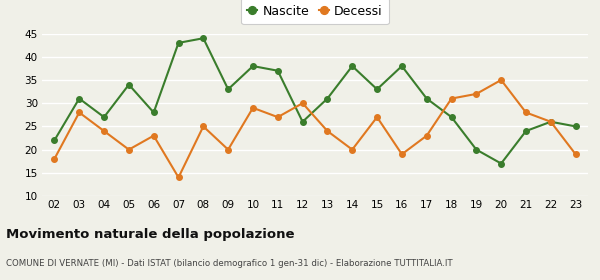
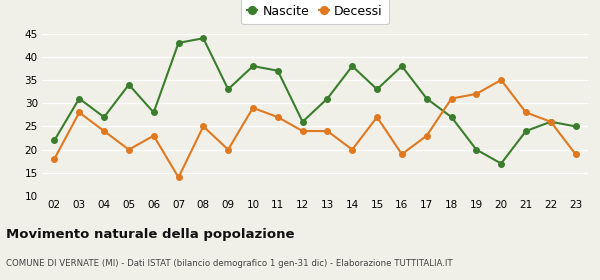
Decessi/12: 30 -> 24
